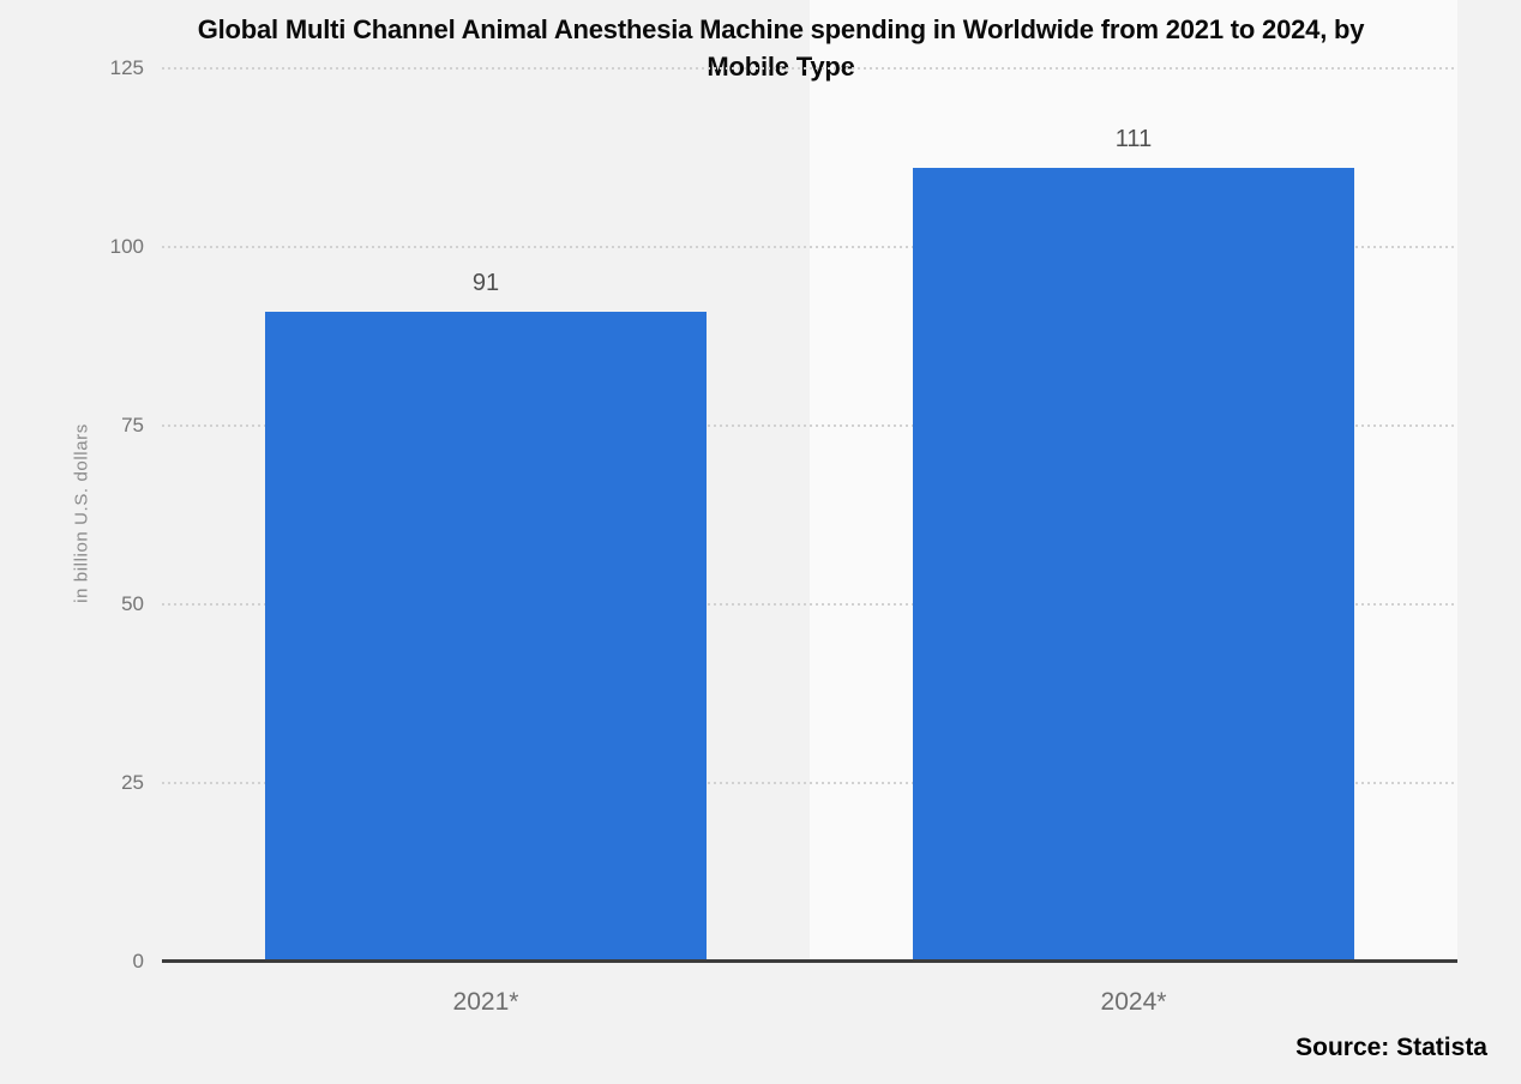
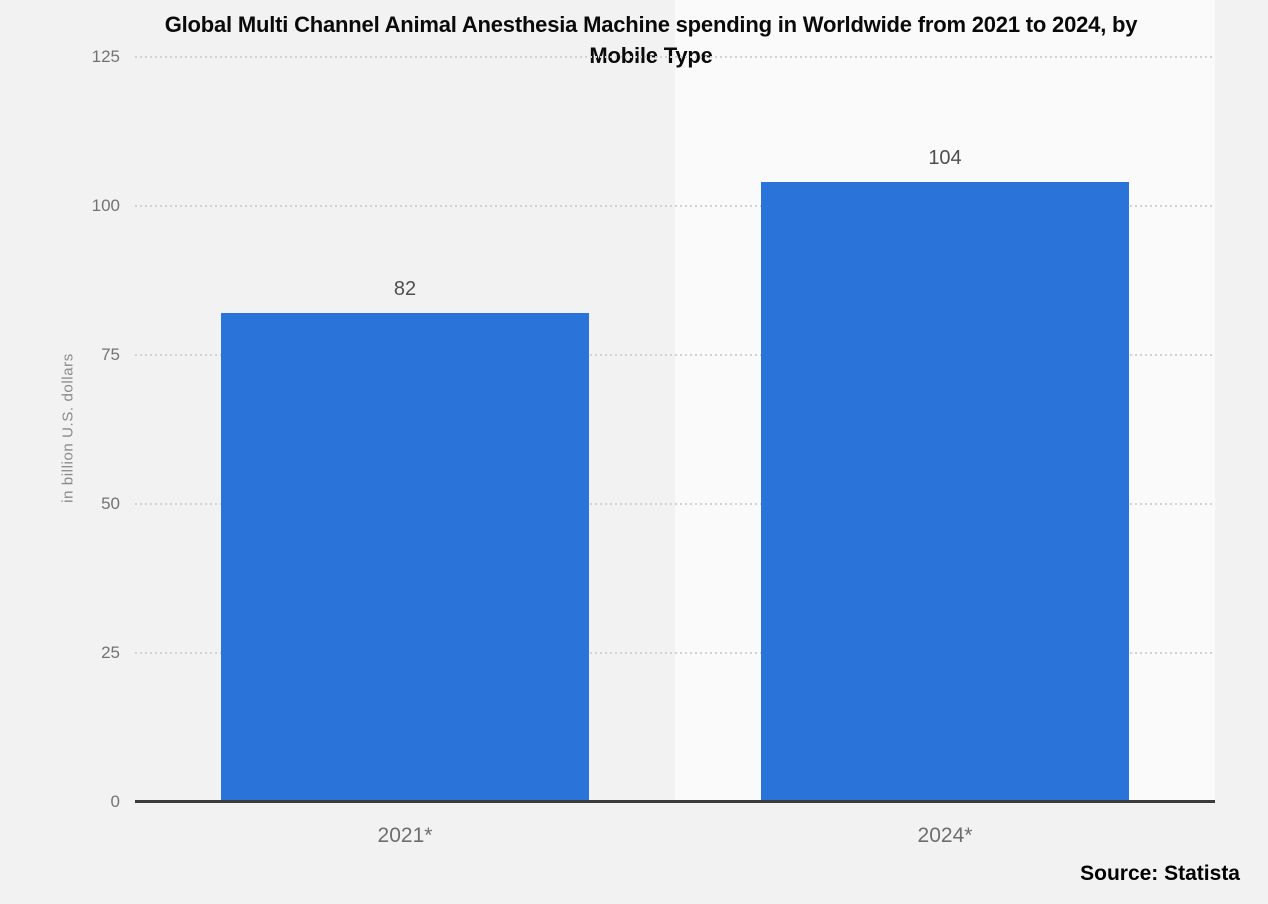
2021*: 91 -> 82
2024*: 111 -> 104
